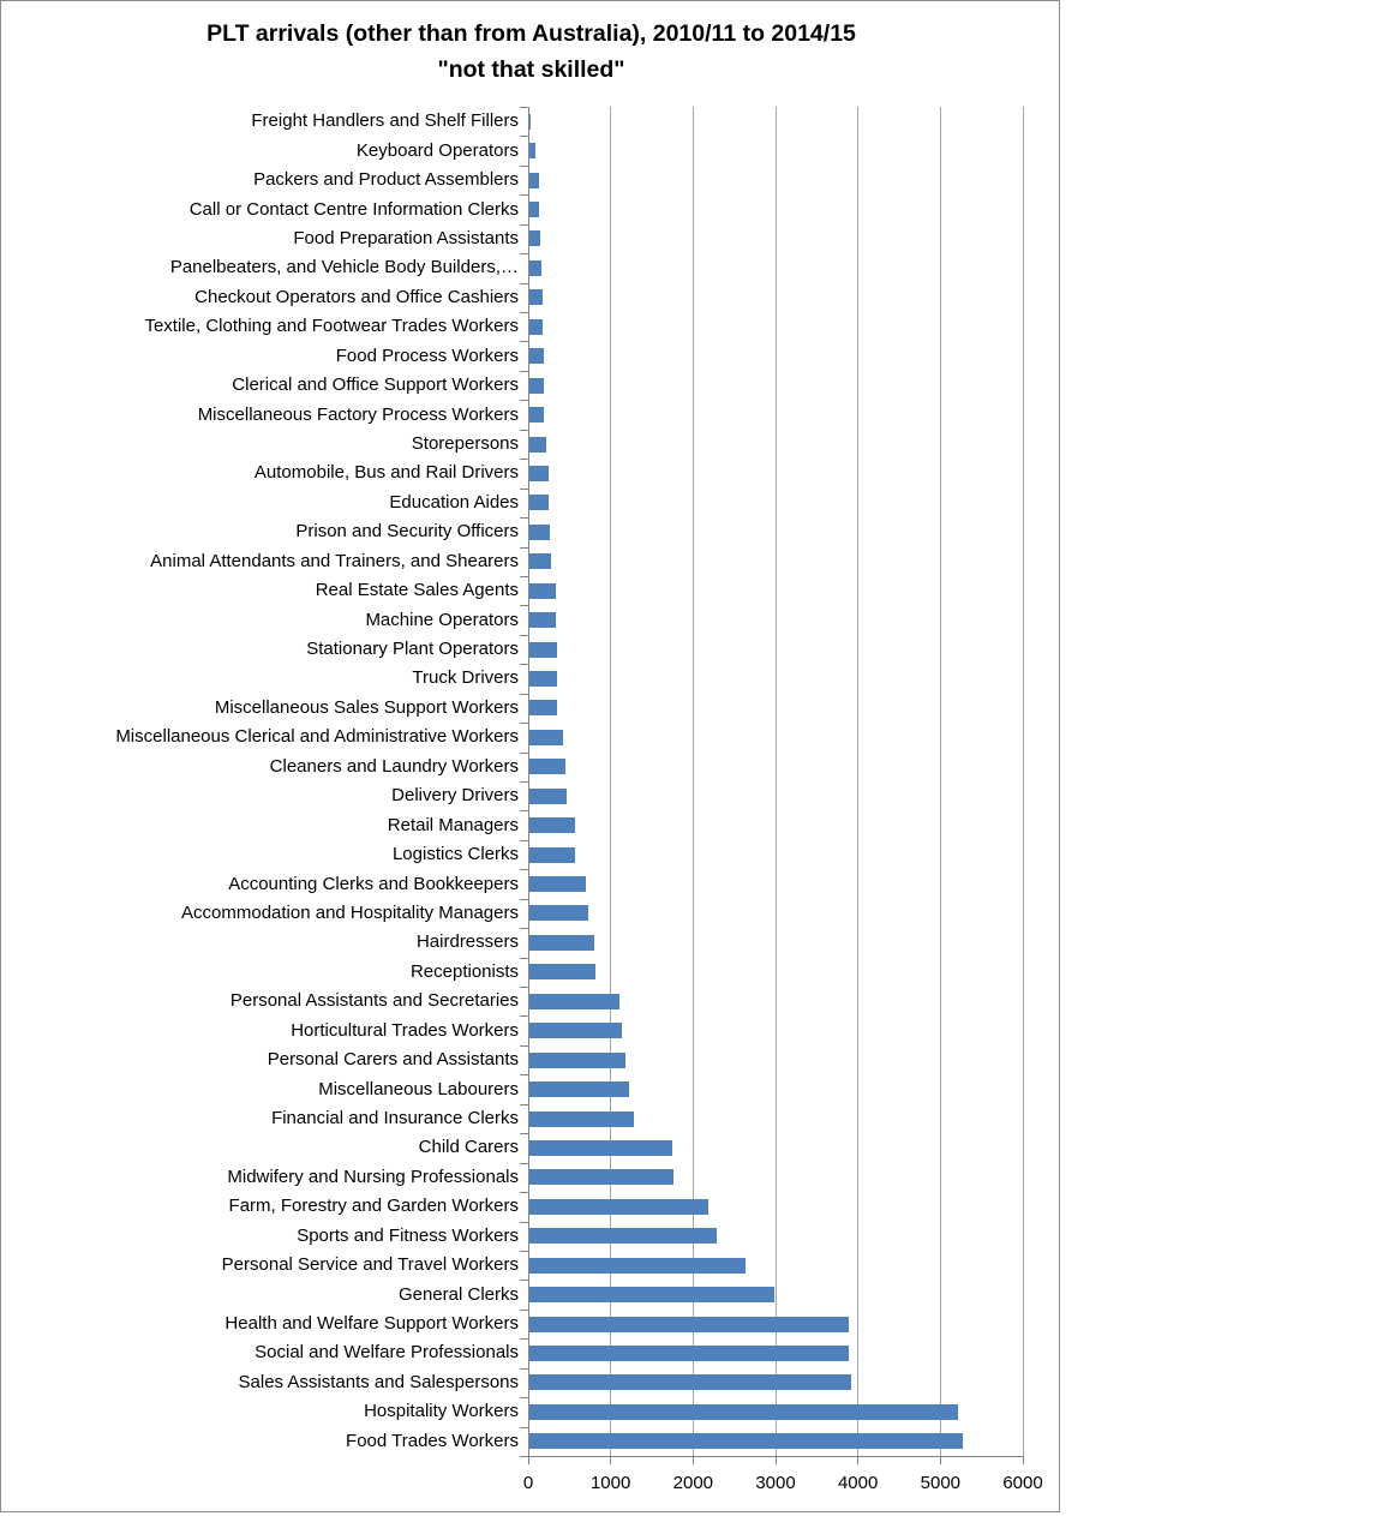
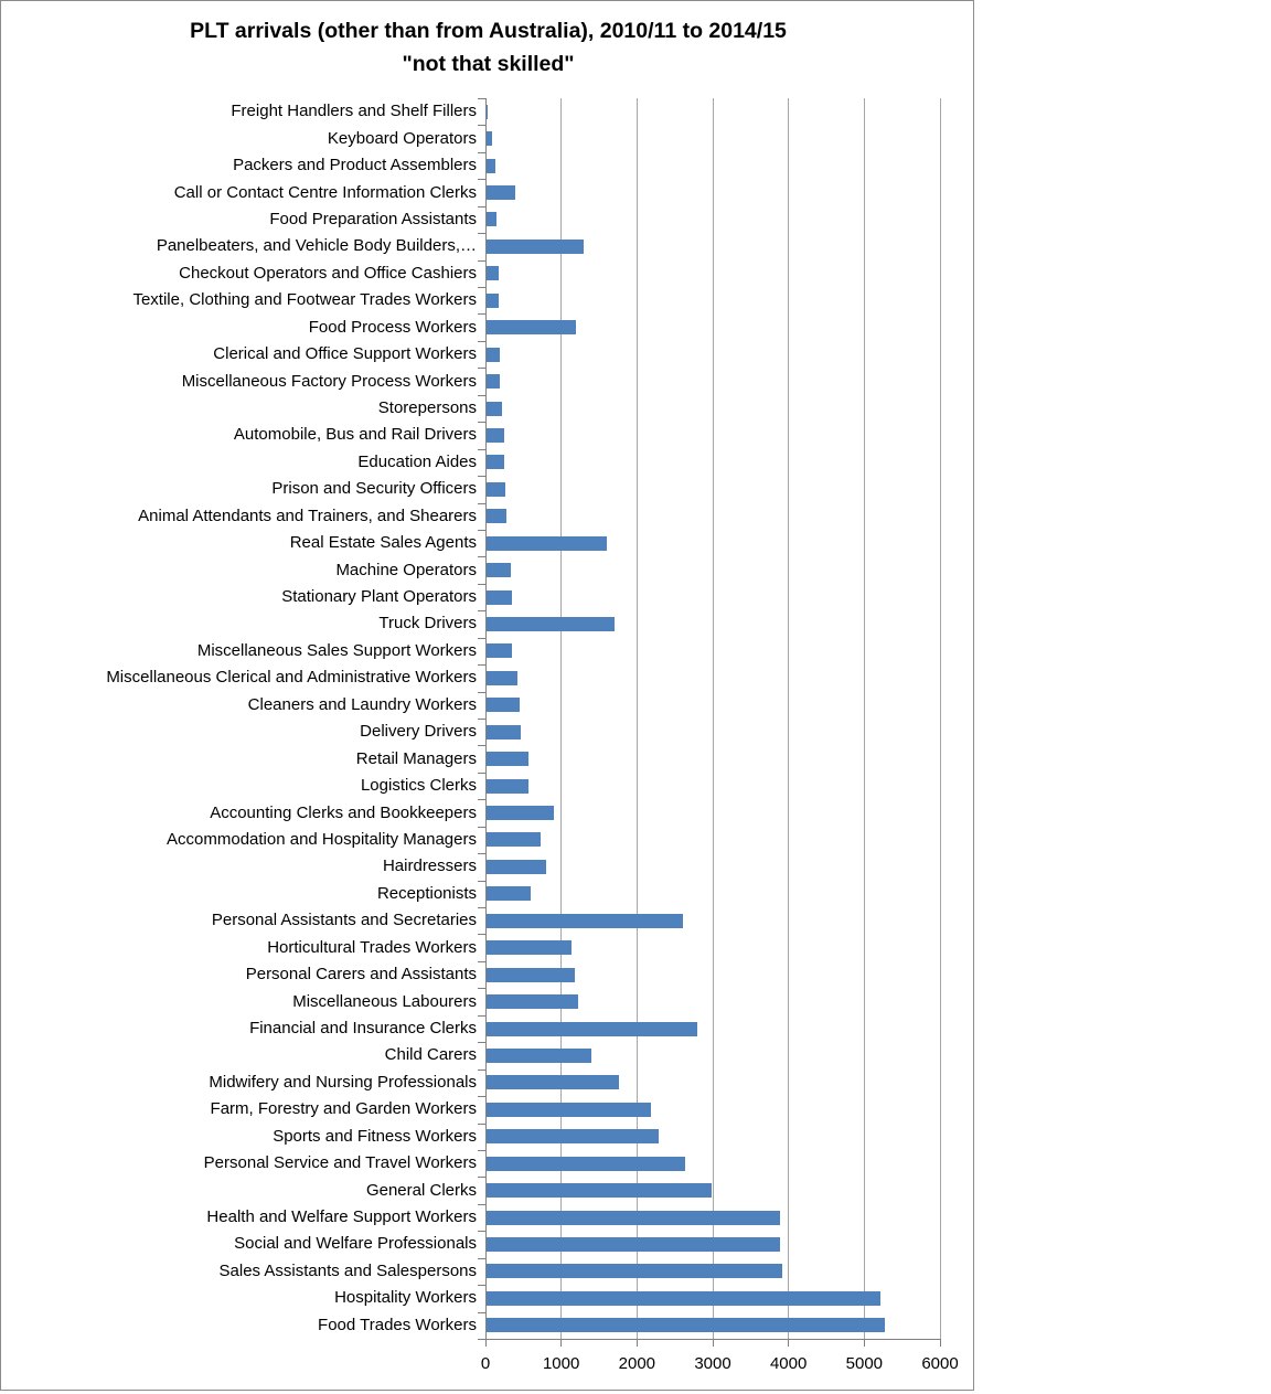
Call or Contact Centre Information Clerks: 100 -> 400
Panelbeaters, and Vehicle Body Builders,…: 200 -> 1300
Food Process Workers: 200 -> 1200
Real Estate Sales Agents: 300 -> 1600
Truck Drivers: 400 -> 1700
Accounting Clerks and Bookkeepers: 700 -> 900
Receptionists: 800 -> 600
Personal Assistants and Secretaries: 1100 -> 2600
Financial and Insurance Clerks: 1300 -> 2800
Child Carers: 1700 -> 1400
